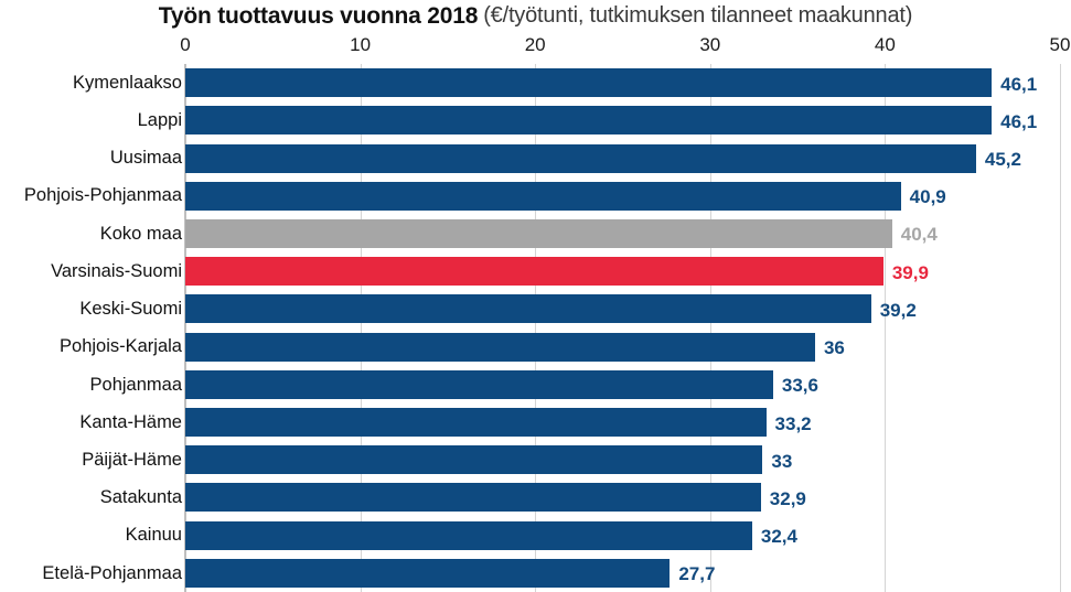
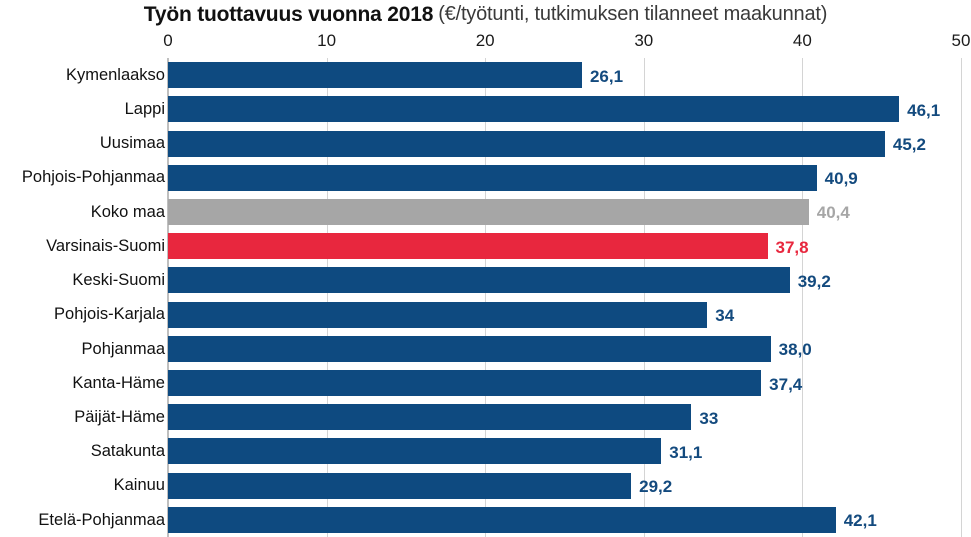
Kymenlaakso: 46,1 -> 26,1
Varsinais-Suomi: 39,9 -> 37,8
Pohjois-Karjala: 36 -> 34
Pohjanmaa: 33,6 -> 38,0
Kanta-Häme: 33,2 -> 37,4
Satakunta: 32,9 -> 31,1
Kainuu: 32,4 -> 29,2
Etelä-Pohjanmaa: 27,7 -> 42,1
